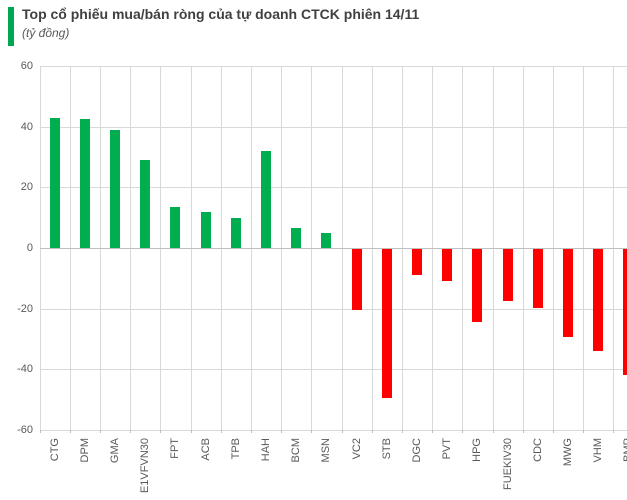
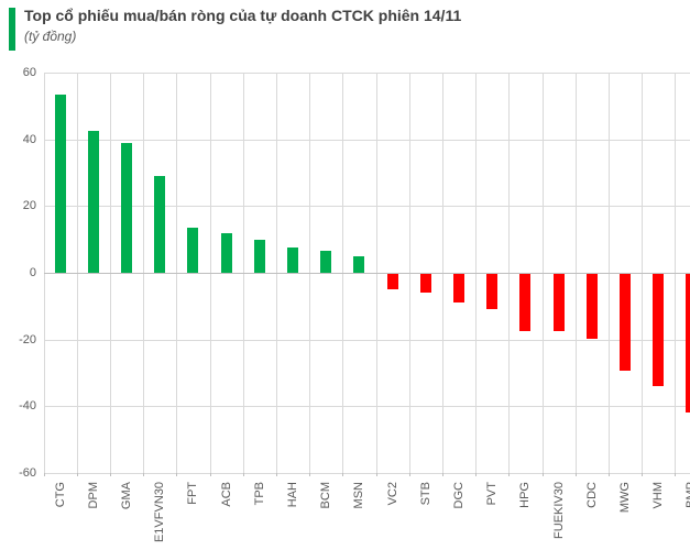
CTG: 43 -> 54
HAH: 32 -> 8
VC2: -20 -> -4
STB: -49 -> -6
HPG: -24 -> -17
